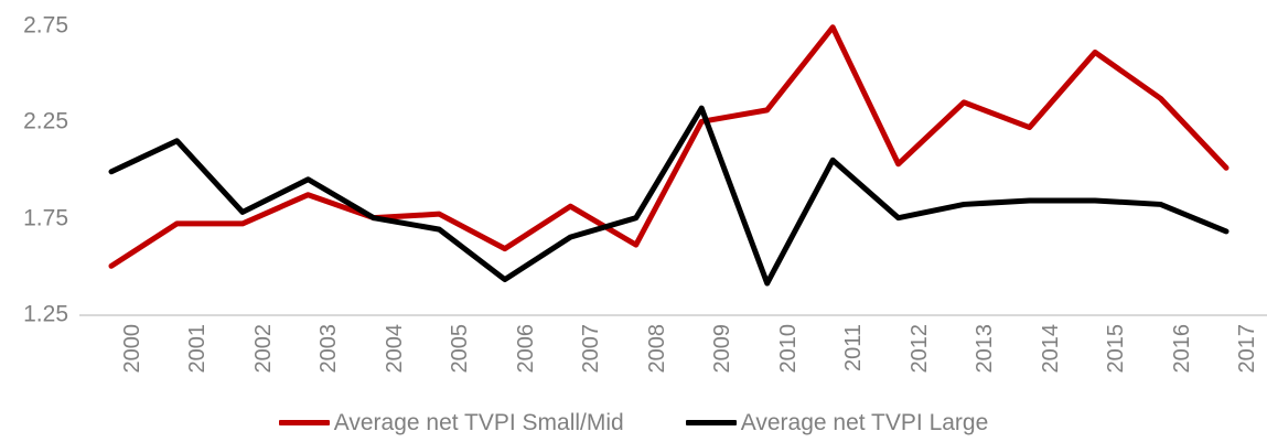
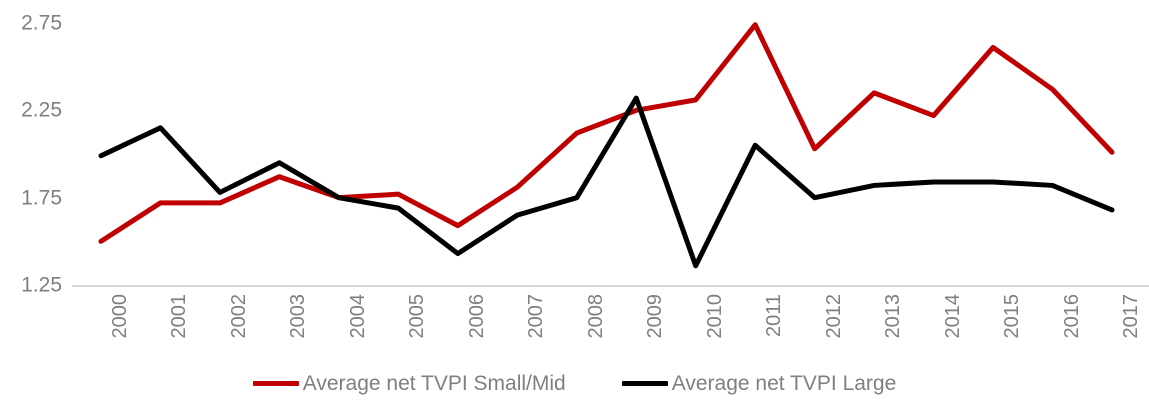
Average net TVPI Small/Mid/2008: 1.61 -> 2.12
Average net TVPI Large/2010: 1.41 -> 1.36
